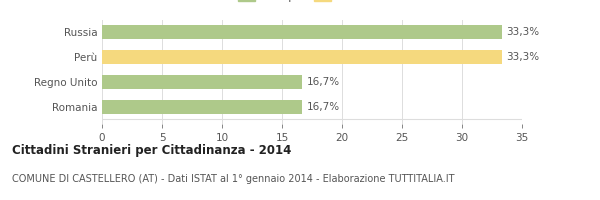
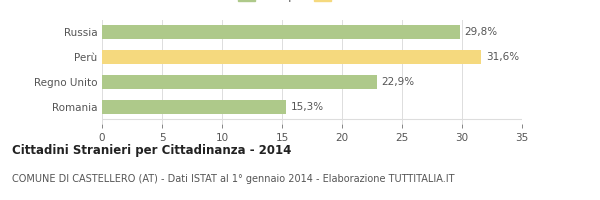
Russia: 33,3% -> 29,8%
Perù: 33,3% -> 31,6%
Regno Unito: 16,7% -> 22,9%
Romania: 16,7% -> 15,3%
